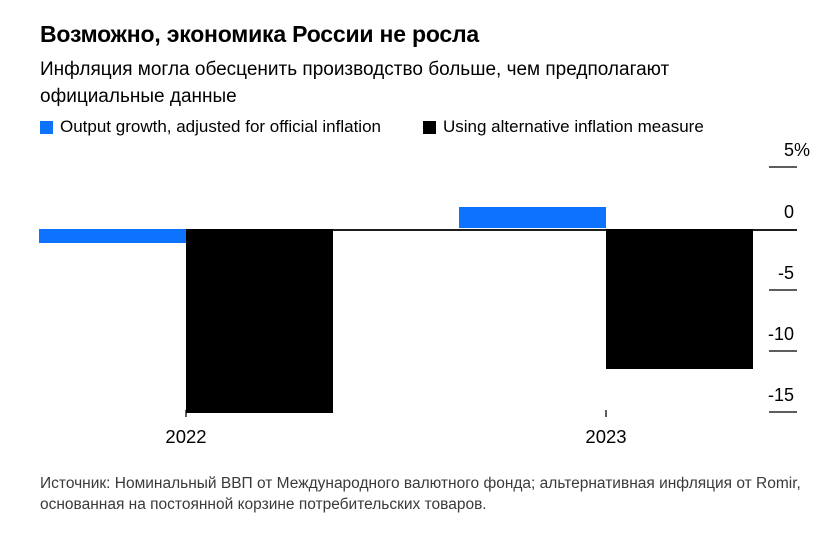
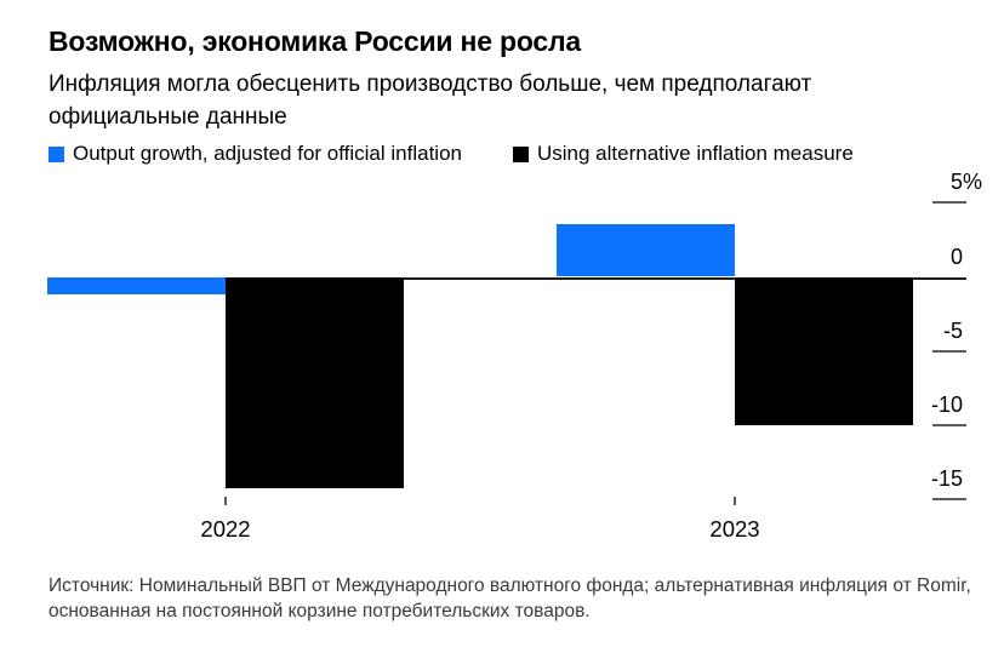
Using alternative inflation measure/2022: -15.1 -> -14.3
Output growth, adjusted for official inflation/2023: 1.8 -> 3.6
Using alternative inflation measure/2023: -11.5 -> -10.0
